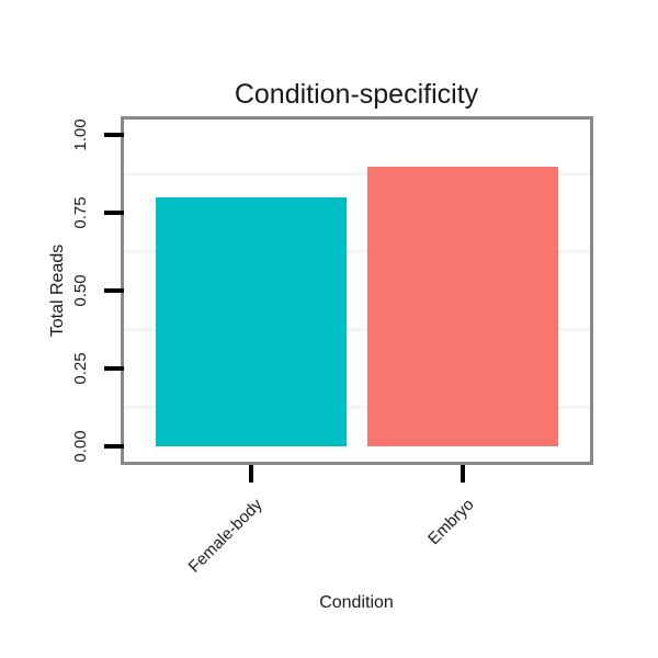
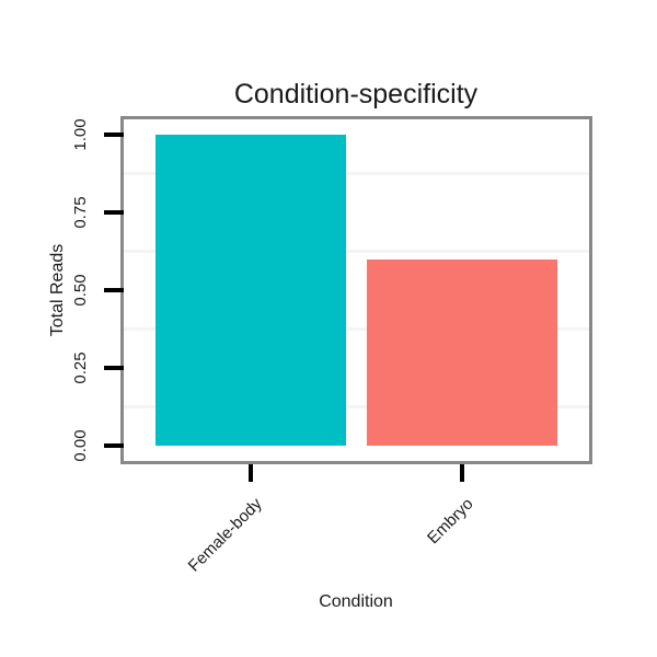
Female-body: 0.8 -> 1.0
Embryo: 0.9 -> 0.6
